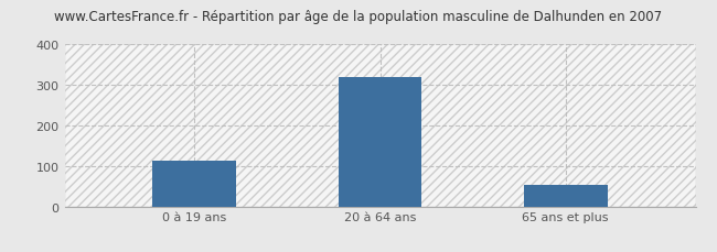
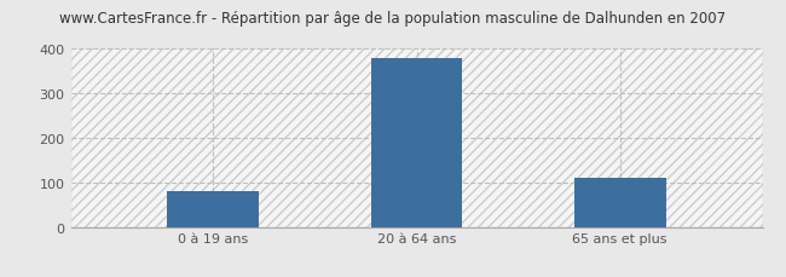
0 à 19 ans: 113 -> 80
20 à 64 ans: 320 -> 380
65 ans et plus: 52 -> 110
